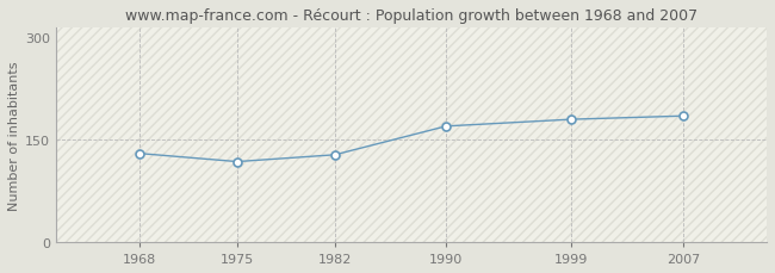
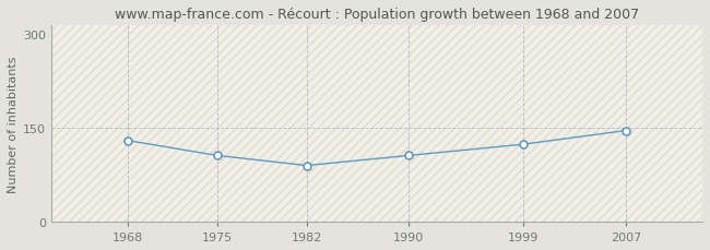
1975: 118 -> 106
1982: 128 -> 90
1990: 170 -> 106
1999: 180 -> 124
2007: 185 -> 146
